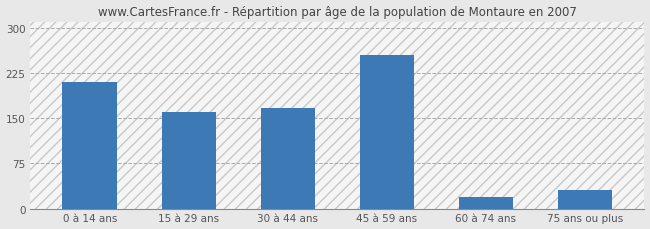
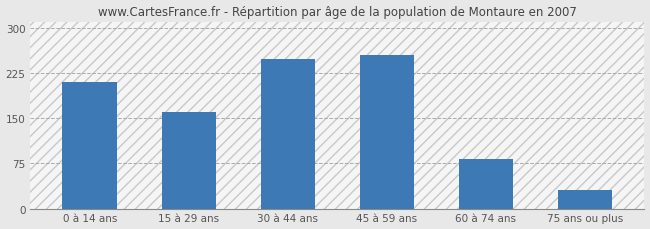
30 à 44 ans: 166 -> 248
60 à 74 ans: 20 -> 82
